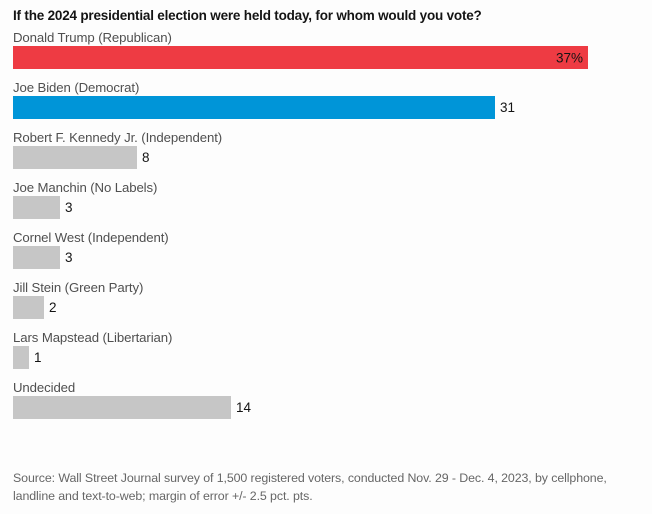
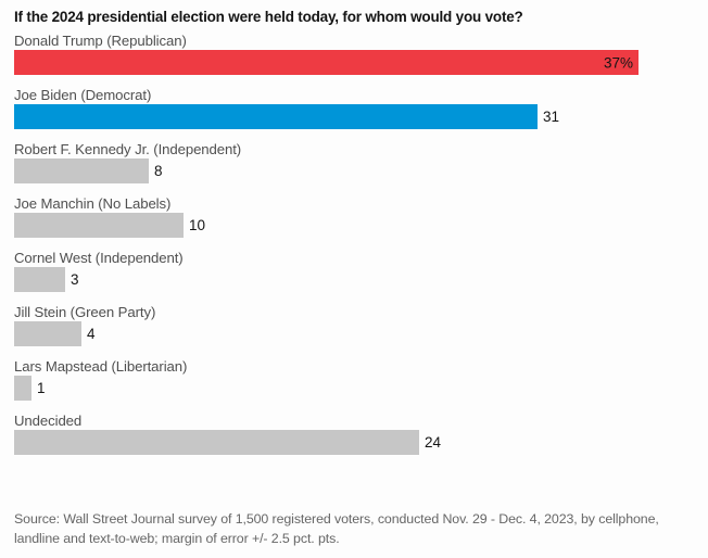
Joe Manchin (No Labels): 3 -> 10
Jill Stein (Green Party): 2 -> 4
Undecided: 14 -> 24
